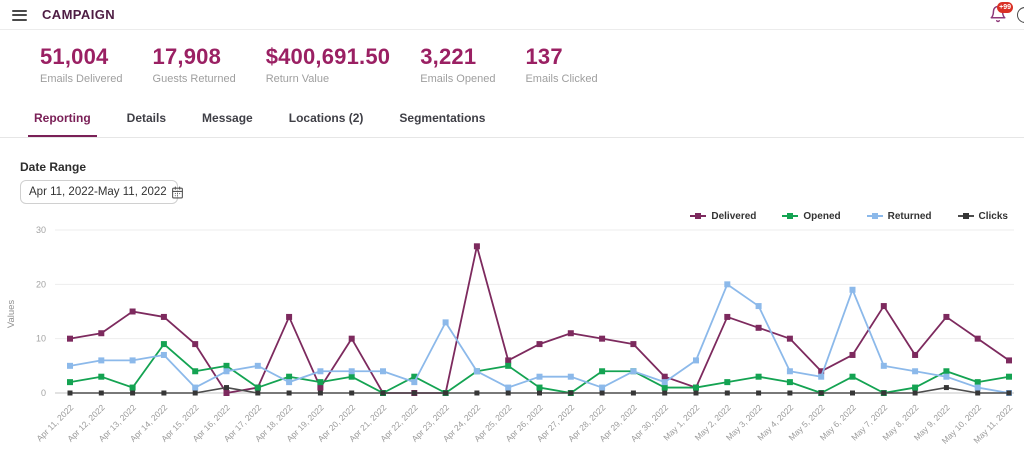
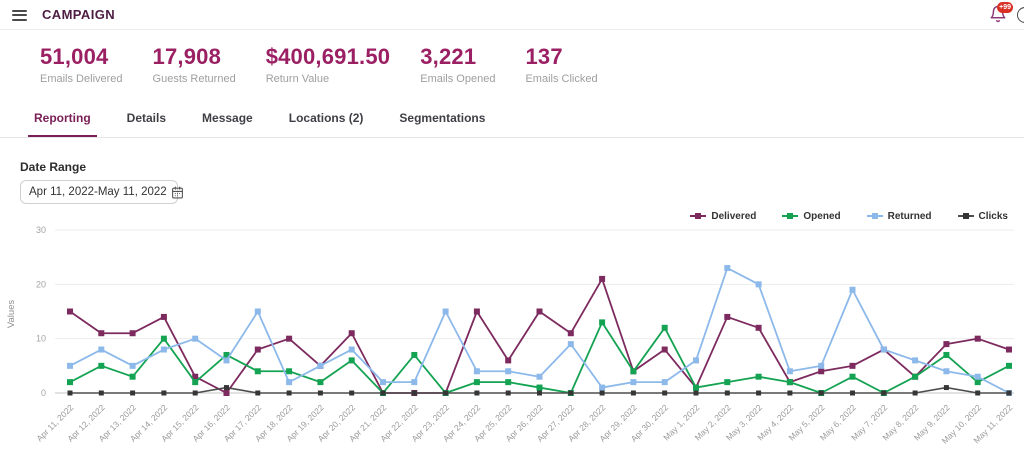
Delivered/Apr 11, 2022: 10 -> 15
Opened/Apr 12, 2022: 3 -> 5
Returned/Apr 12, 2022: 6 -> 8
Delivered/Apr 13, 2022: 15 -> 11
Opened/Apr 13, 2022: 1 -> 3
Returned/Apr 13, 2022: 6 -> 5
Opened/Apr 14, 2022: 9 -> 10
Returned/Apr 14, 2022: 7 -> 8
Delivered/Apr 15, 2022: 9 -> 3
Opened/Apr 15, 2022: 4 -> 2
Returned/Apr 15, 2022: 1 -> 10
Opened/Apr 16, 2022: 5 -> 7
Returned/Apr 16, 2022: 4 -> 6
Delivered/Apr 17, 2022: 1 -> 8
Opened/Apr 17, 2022: 1 -> 4
Returned/Apr 17, 2022: 5 -> 15
Delivered/Apr 18, 2022: 14 -> 10
Opened/Apr 18, 2022: 3 -> 4
Delivered/Apr 19, 2022: 1 -> 5
Returned/Apr 19, 2022: 4 -> 5
Delivered/Apr 20, 2022: 10 -> 11
Opened/Apr 20, 2022: 3 -> 6
Returned/Apr 20, 2022: 4 -> 8
Returned/Apr 21, 2022: 4 -> 2
Opened/Apr 22, 2022: 3 -> 7
Returned/Apr 23, 2022: 13 -> 15
Delivered/Apr 24, 2022: 27 -> 15
Opened/Apr 24, 2022: 4 -> 2
Opened/Apr 25, 2022: 5 -> 2
Returned/Apr 25, 2022: 1 -> 4
Delivered/Apr 26, 2022: 9 -> 15
Returned/Apr 27, 2022: 3 -> 9
Delivered/Apr 28, 2022: 10 -> 21
Opened/Apr 28, 2022: 4 -> 13
Delivered/Apr 29, 2022: 9 -> 4
Returned/Apr 29, 2022: 4 -> 2
Delivered/Apr 30, 2022: 3 -> 8
Opened/Apr 30, 2022: 1 -> 12
Returned/May 2, 2022: 20 -> 23
Returned/May 3, 2022: 16 -> 20
Delivered/May 4, 2022: 10 -> 2
Returned/May 5, 2022: 3 -> 5
Delivered/May 6, 2022: 7 -> 5
Delivered/May 7, 2022: 16 -> 8
Returned/May 7, 2022: 5 -> 8
Delivered/May 8, 2022: 7 -> 3
Opened/May 8, 2022: 1 -> 3
Returned/May 8, 2022: 4 -> 6
Delivered/May 9, 2022: 14 -> 9
Opened/May 9, 2022: 4 -> 7
Returned/May 9, 2022: 3 -> 4
Returned/May 10, 2022: 1 -> 3
Delivered/May 11, 2022: 6 -> 8
Opened/May 11, 2022: 3 -> 5
